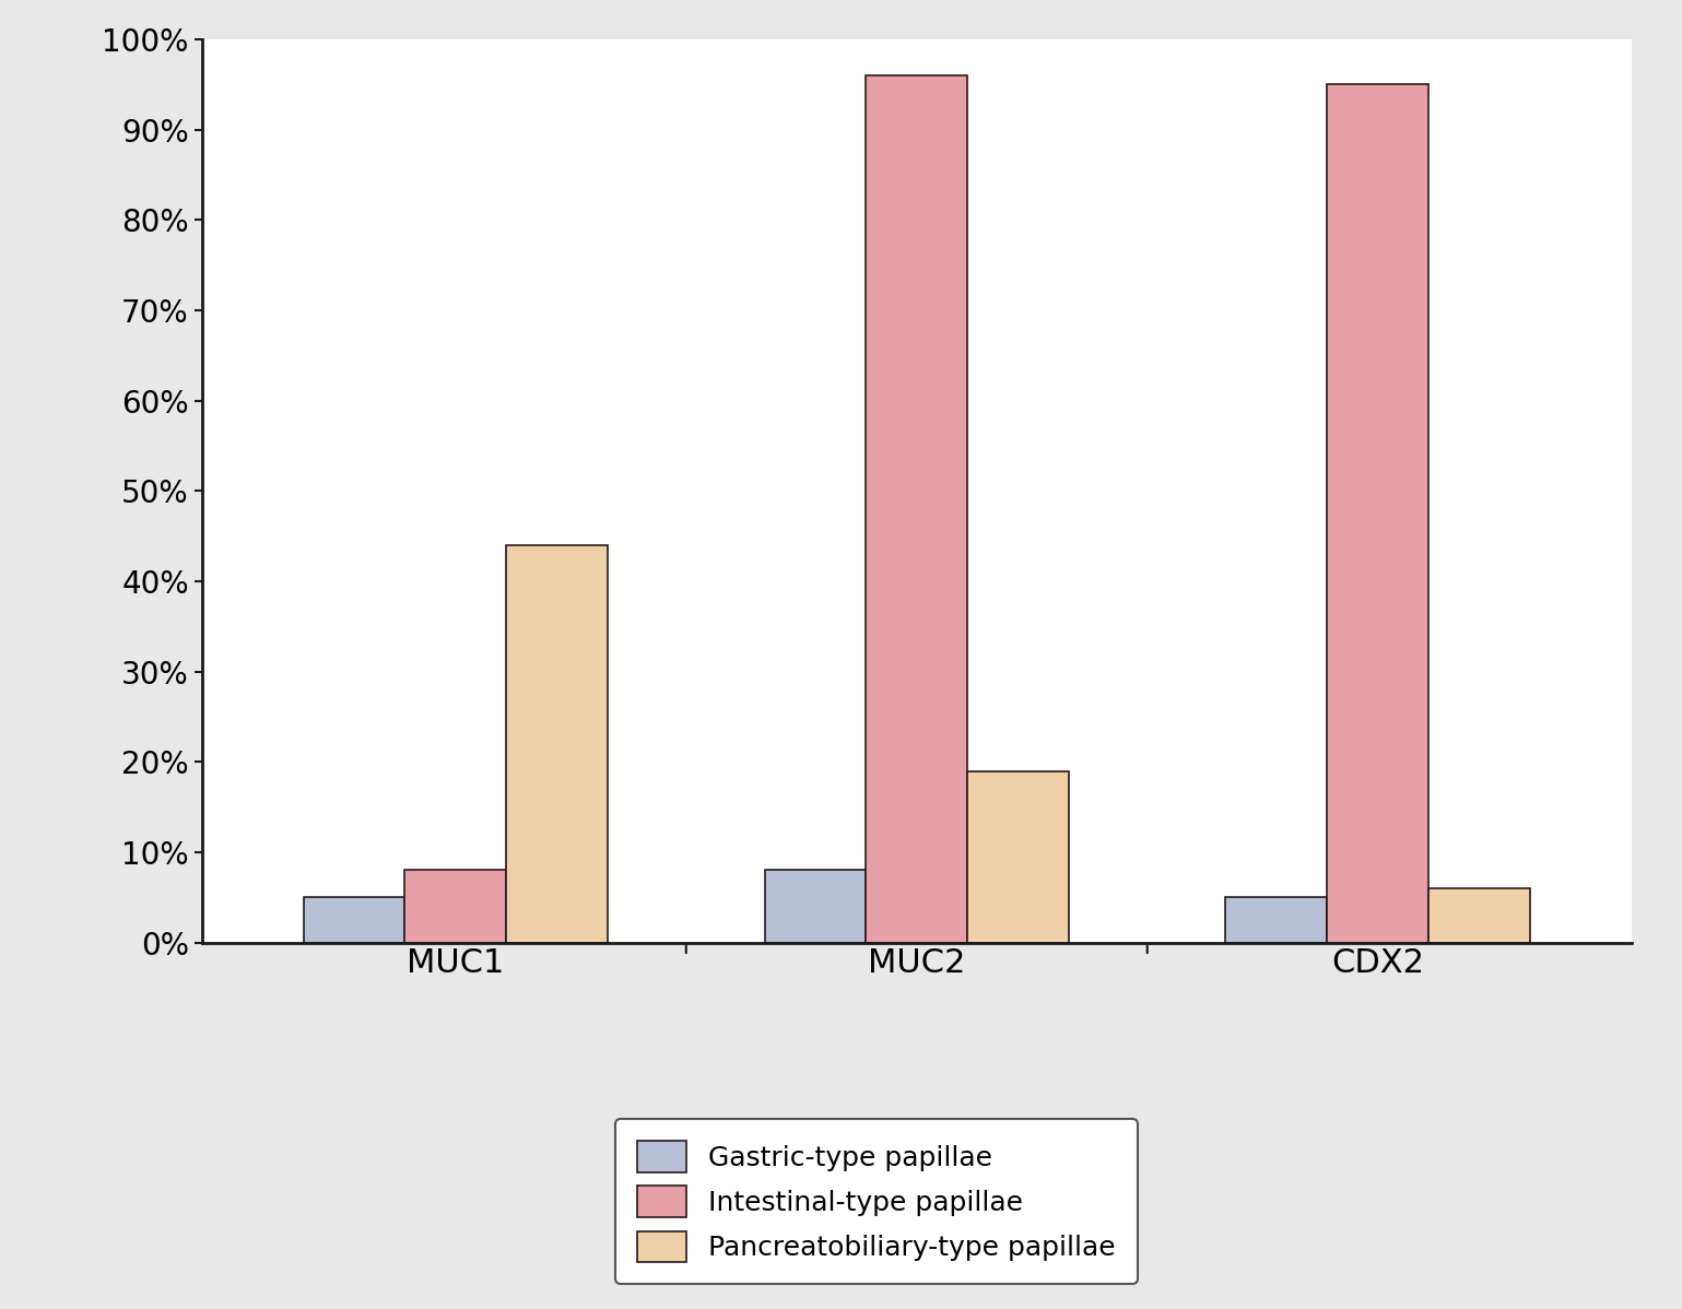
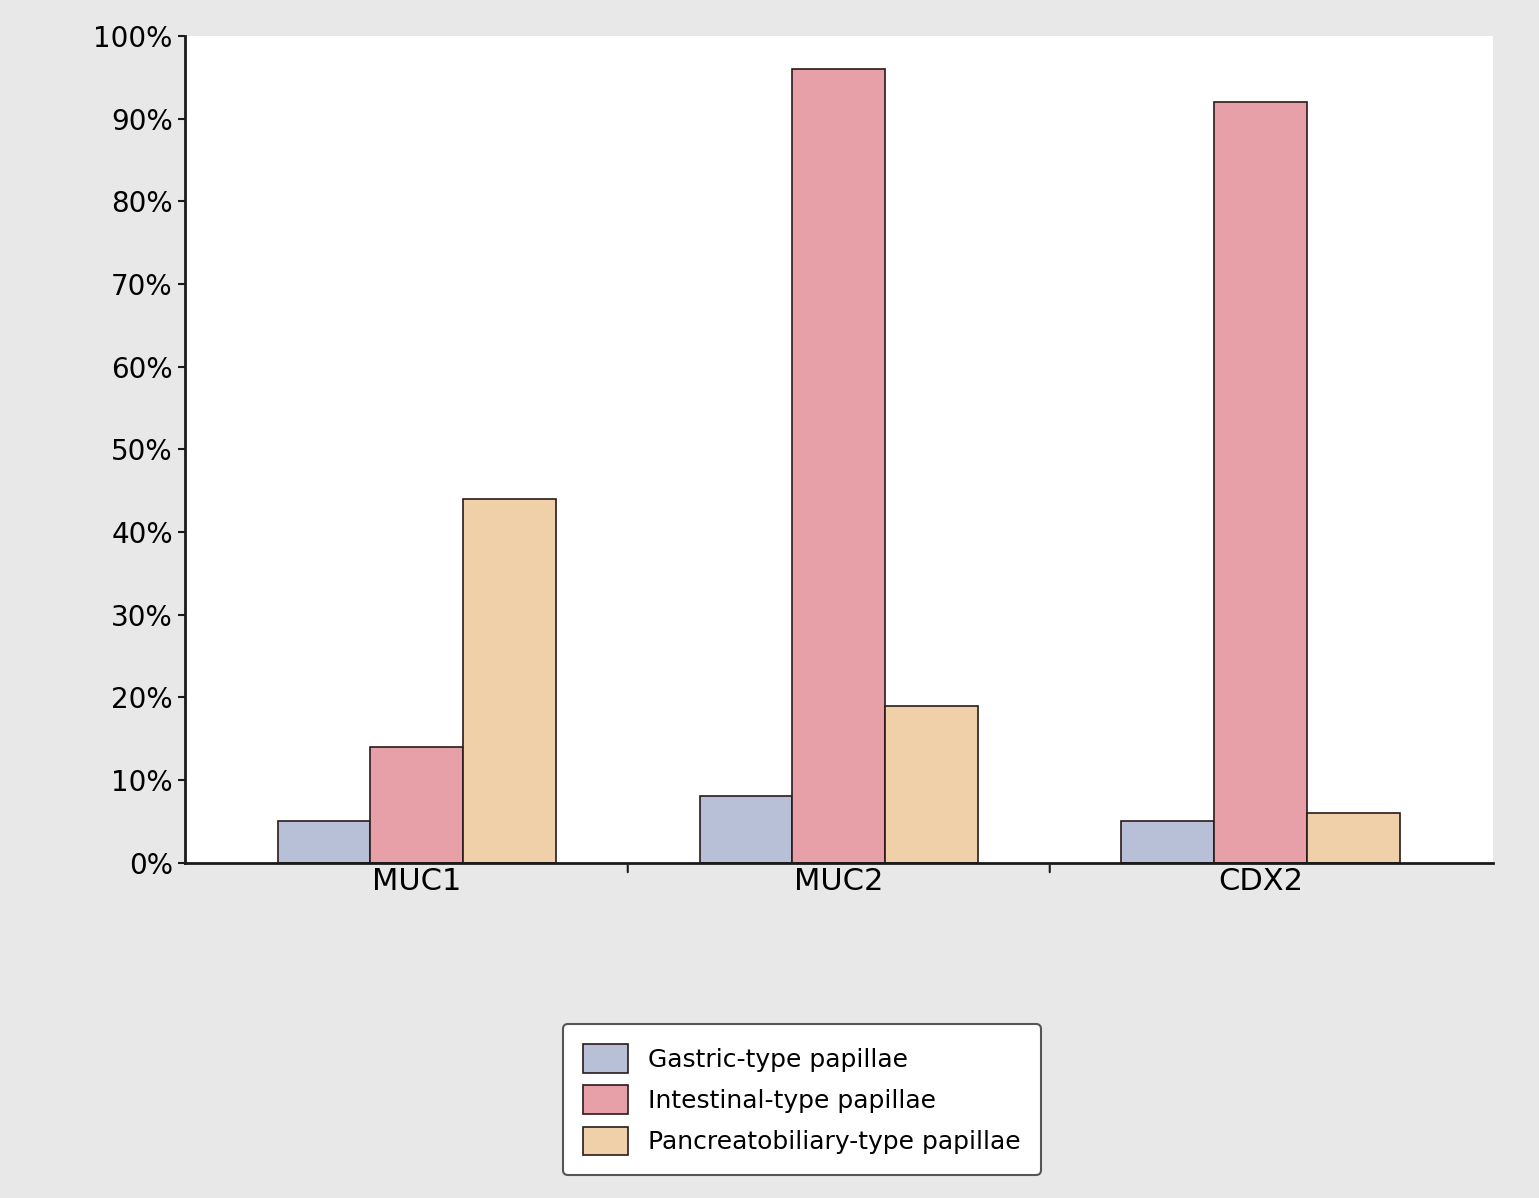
Intestinal-type papillae/MUC1: 8% -> 14%
Intestinal-type papillae/CDX2: 95% -> 92%
